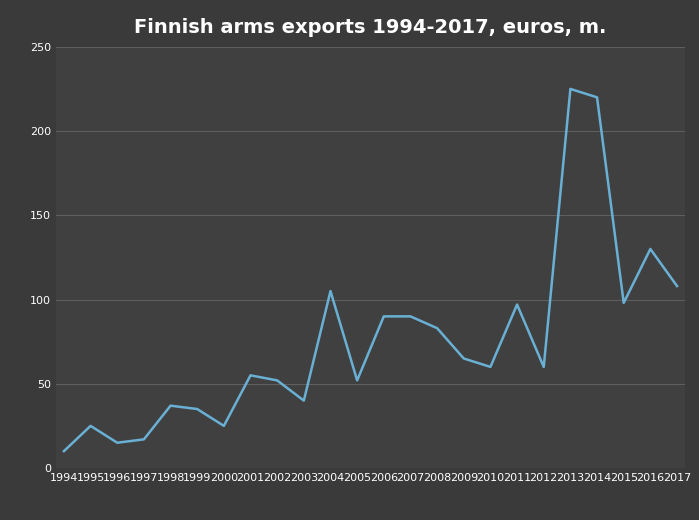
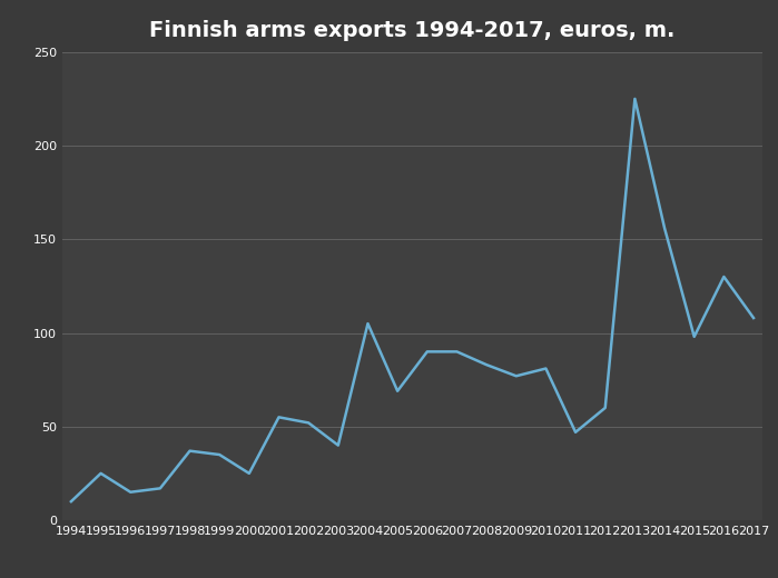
2005: 52 -> 69
2009: 65 -> 77
2010: 60 -> 81
2011: 97 -> 47
2014: 220 -> 156
